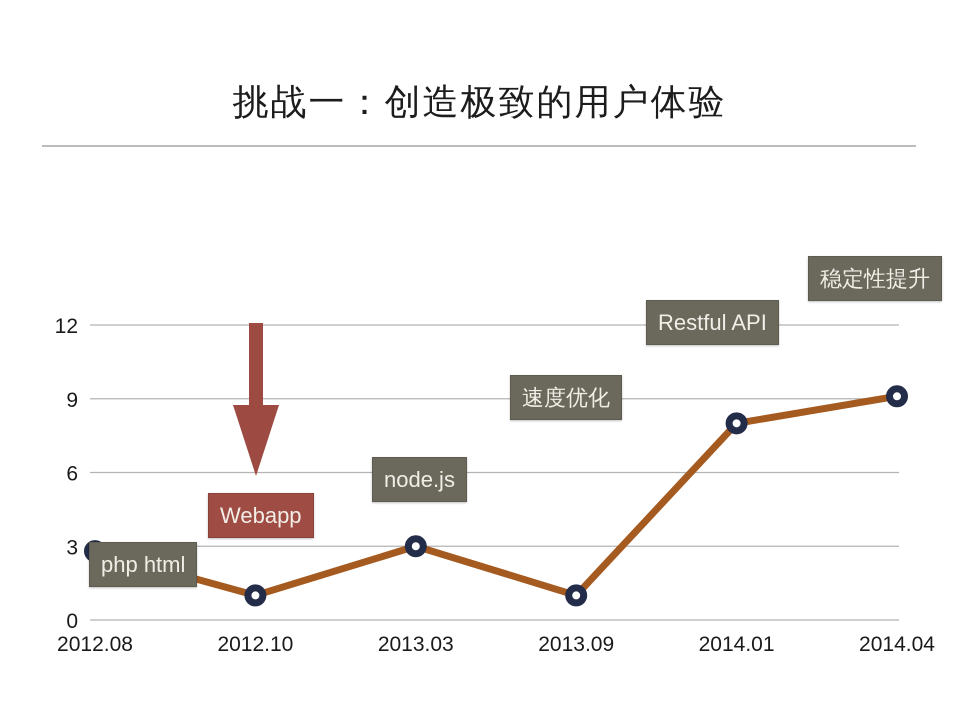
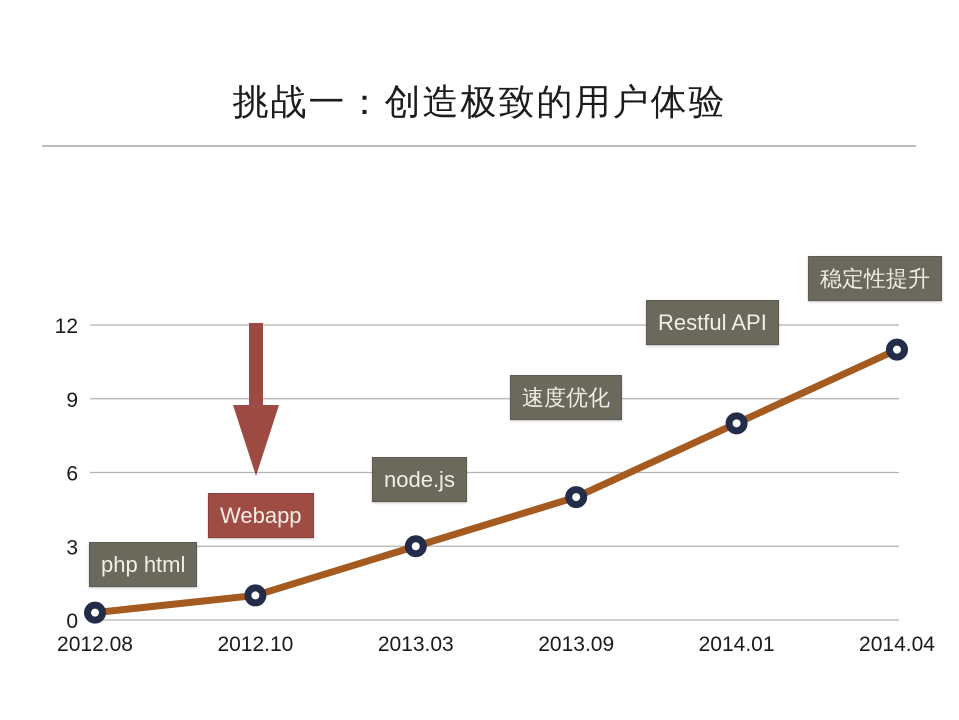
2012.08: 2.8 -> 0.3
2013.09: 1.0 -> 5.0
2014.04: 9.1 -> 11.0
